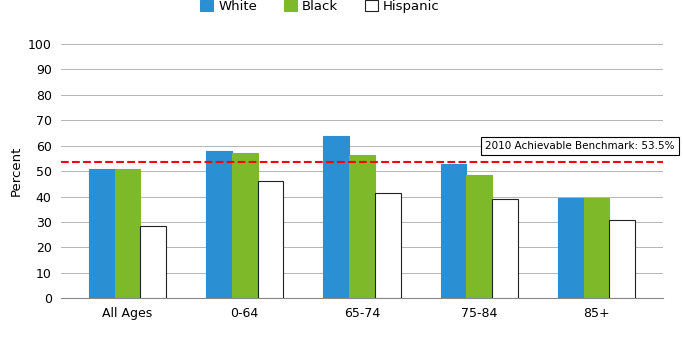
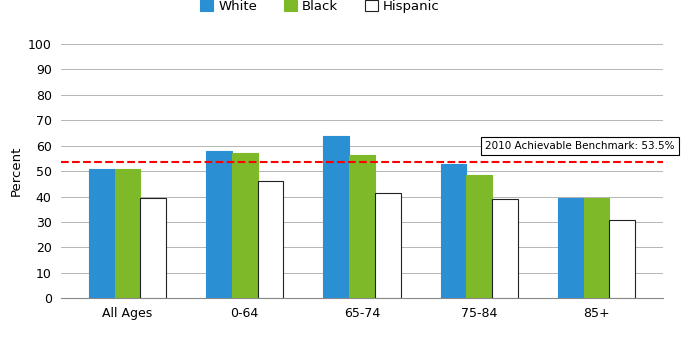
Hispanic/All Ages: 28.5 -> 39.5
